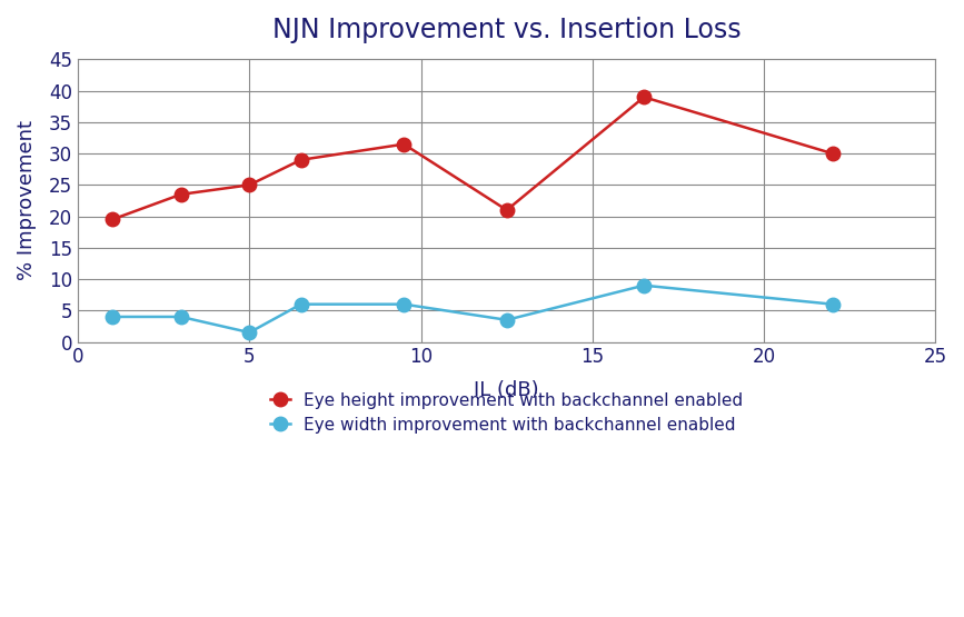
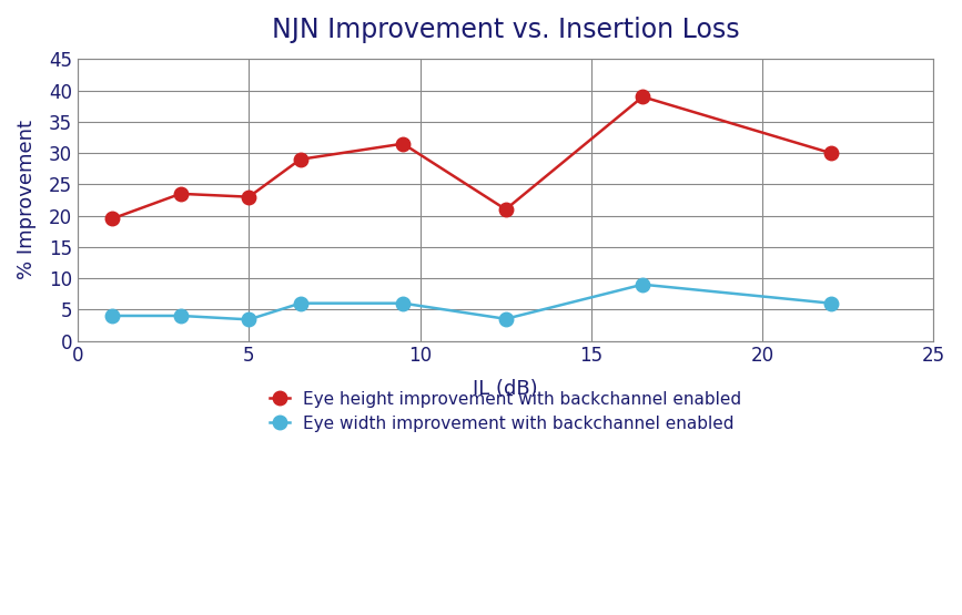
Eye height improvement with backchannel enabled/5: 25.0 -> 23.0
Eye width improvement with backchannel enabled/5: 1.5 -> 3.4
